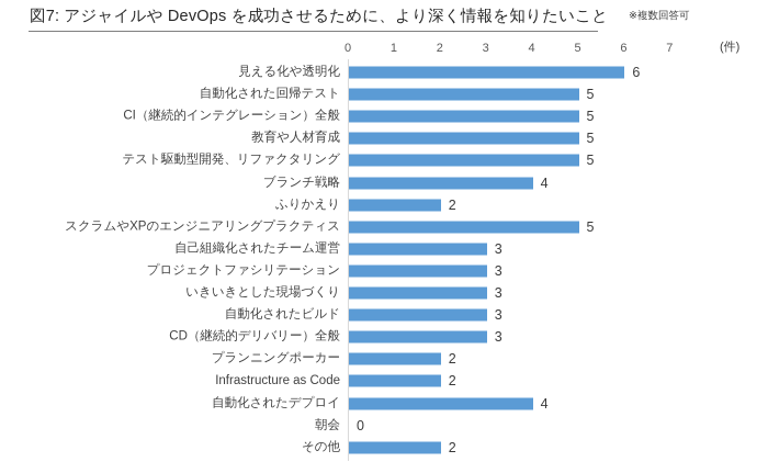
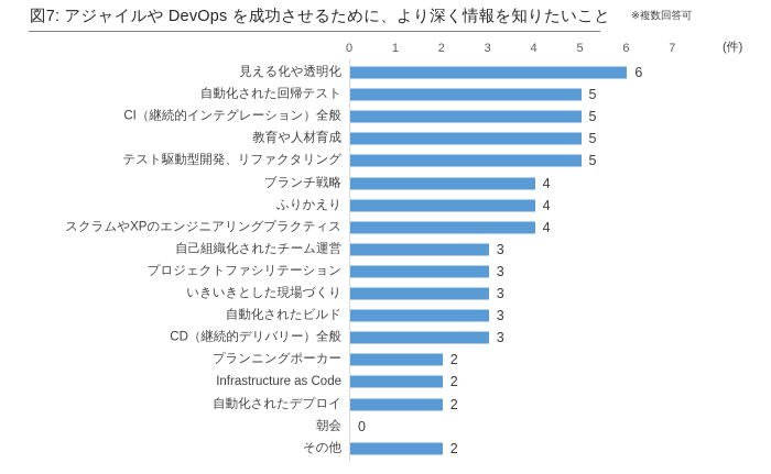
ふりかえり: 2 -> 4
スクラムやXPのエンジニアリングプラクティス: 5 -> 4
自動化されたデプロイ: 4 -> 2
